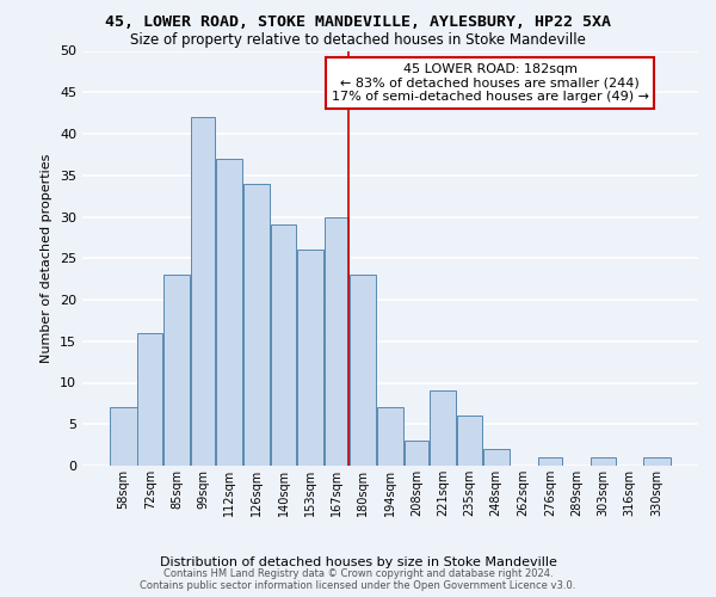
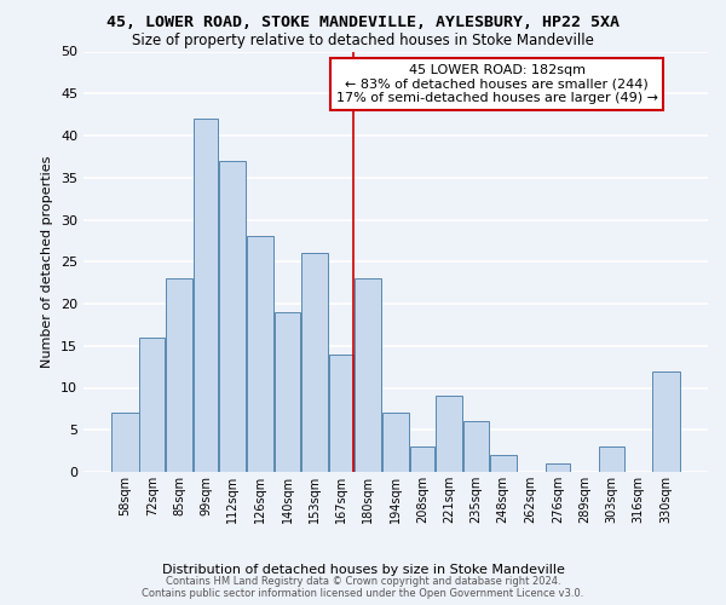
126sqm: 34 -> 28
140sqm: 29 -> 19
167sqm: 30 -> 14
303sqm: 1 -> 3
330sqm: 1 -> 12
